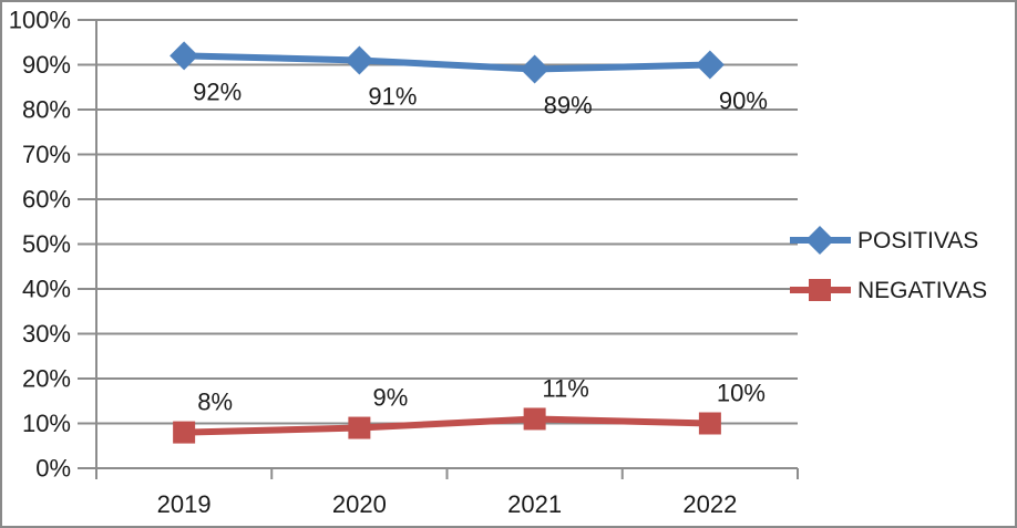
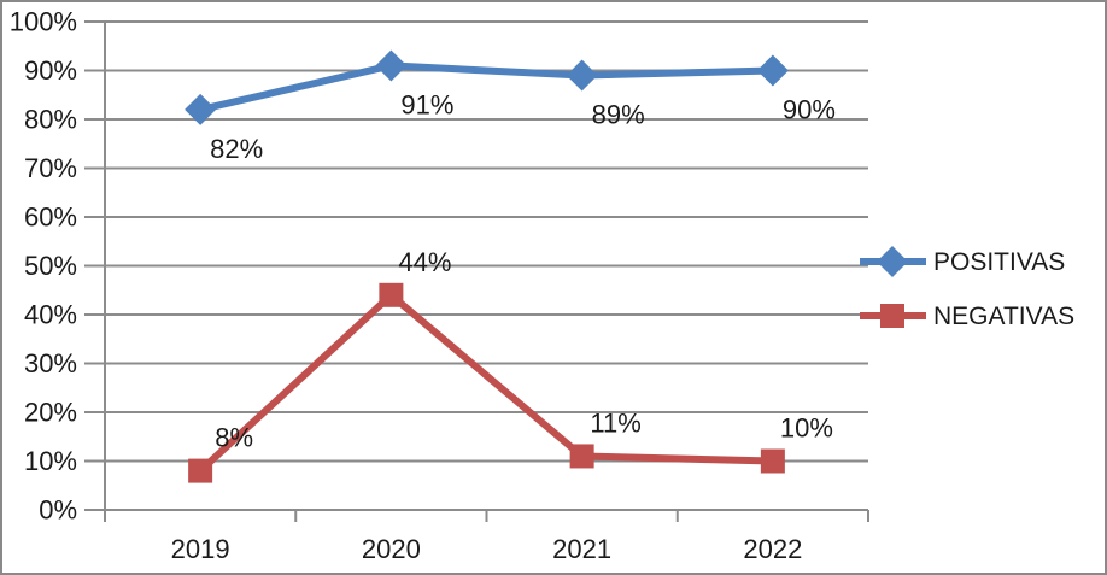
POSITIVAS/2019: 92% -> 82%
NEGATIVAS/2020: 9% -> 44%
